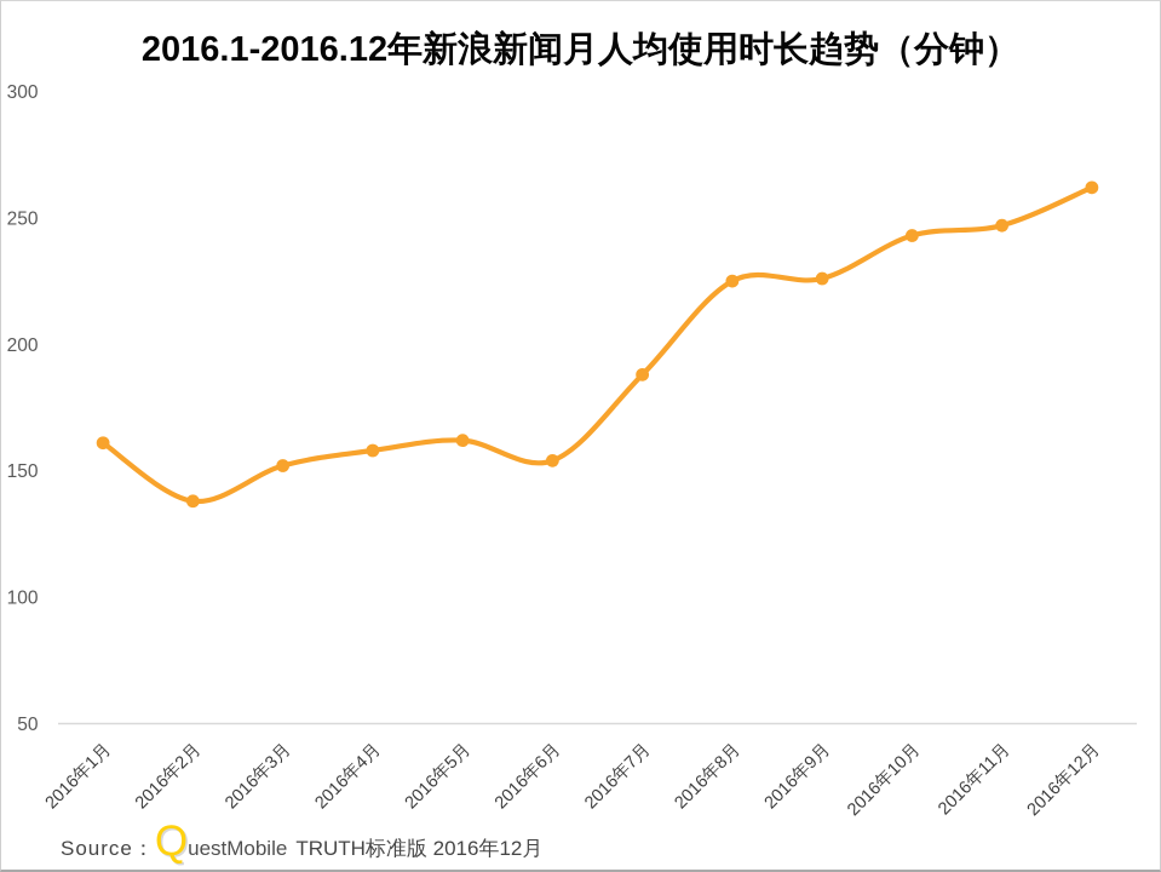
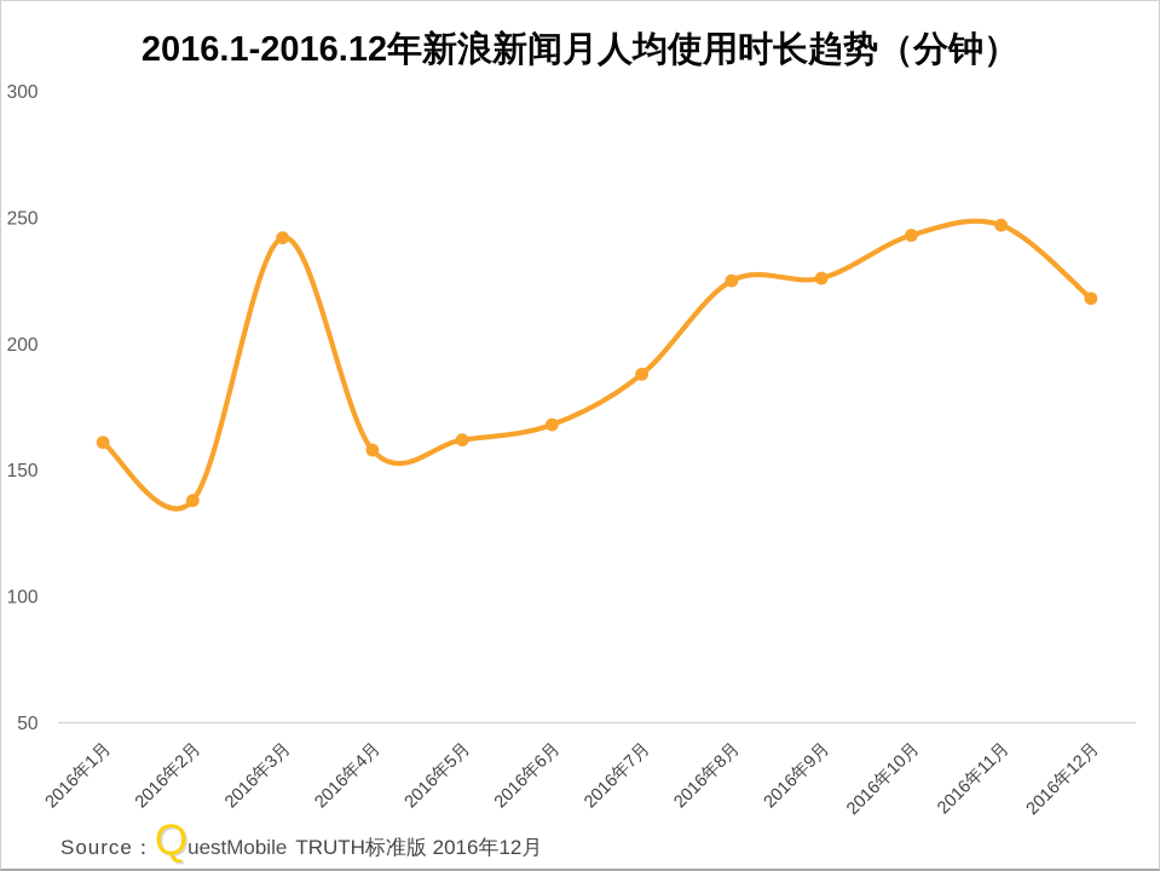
2016年3月: 152 -> 242
2016年6月: 154 -> 168
2016年12月: 262 -> 218
